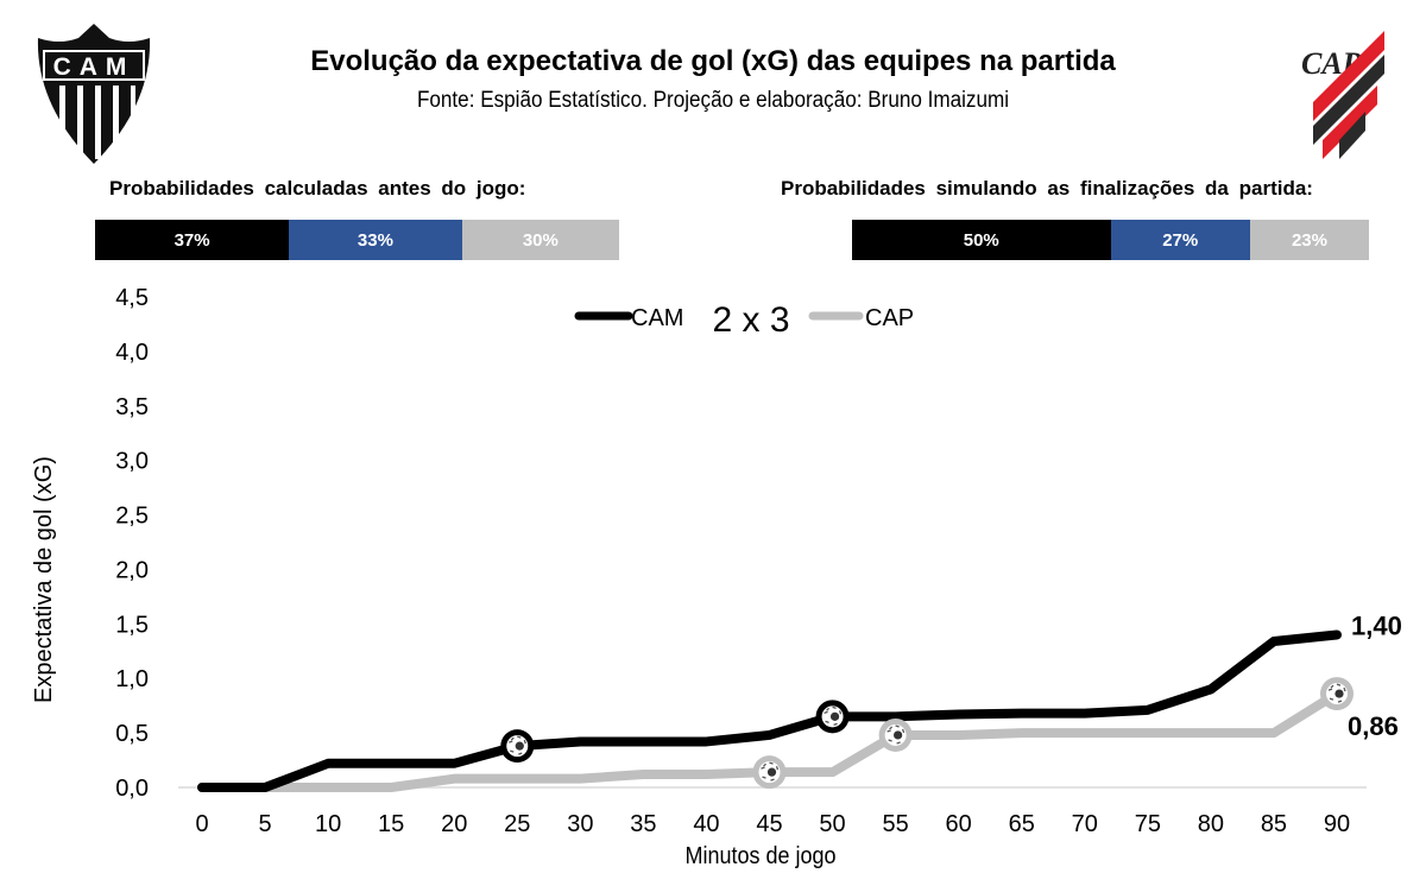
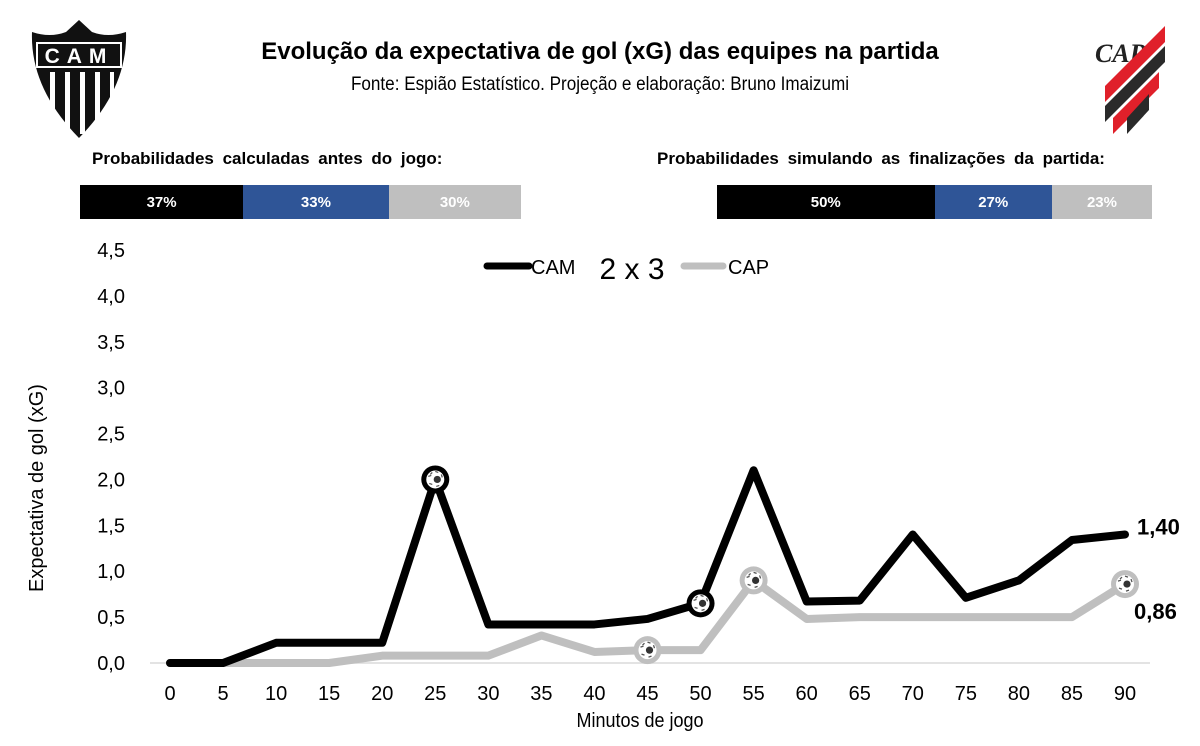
CAM/25: 0,4 -> 2,0
CAP/35: 0,1 -> 0,3
CAM/55: 0,7 -> 2,1
CAP/55: 0,5 -> 0,9
CAM/70: 0,7 -> 1,4
